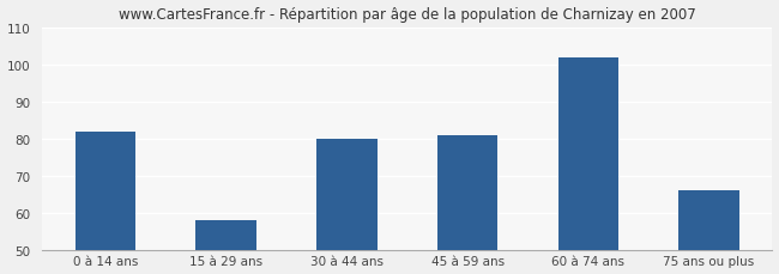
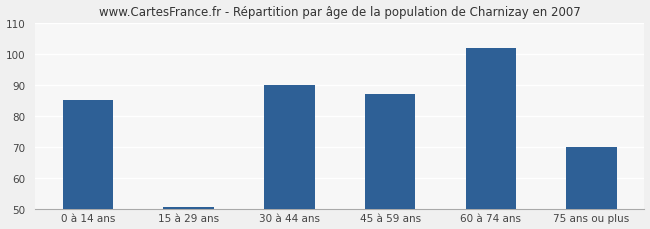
0 à 14 ans: 82.0 -> 85.0
15 à 29 ans: 58.0 -> 50.5
30 à 44 ans: 80.0 -> 90.0
45 à 59 ans: 81.0 -> 87.0
75 ans ou plus: 66.0 -> 70.0
